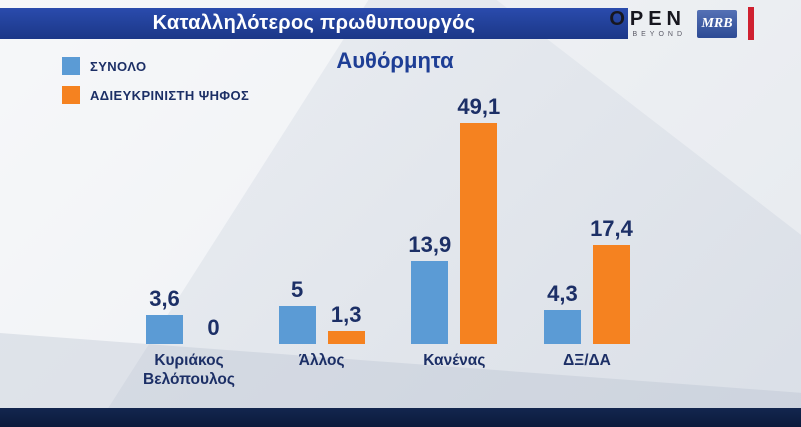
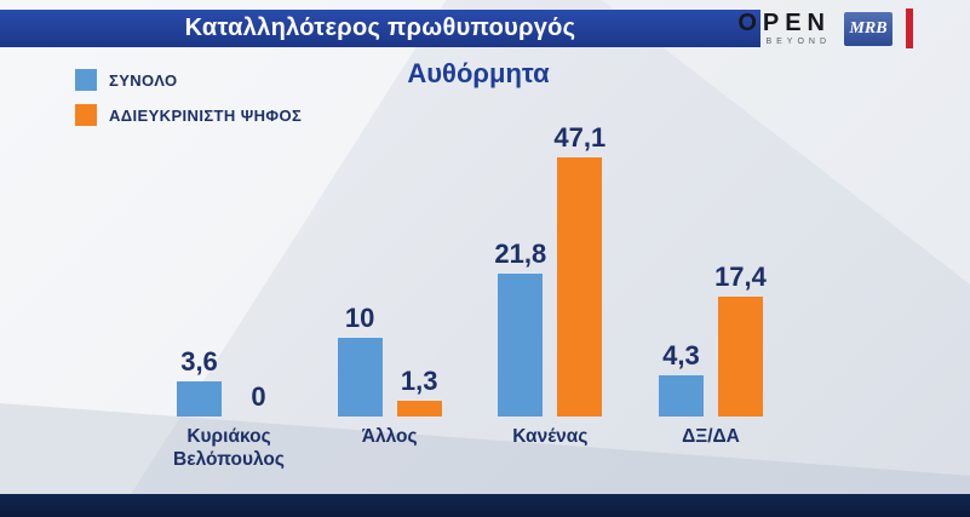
ΣΥΝΟΛΟ/Άλλος: 5 -> 10
ΣΥΝΟΛΟ/Κανένας: 13,9 -> 21,8
ΑΔΙΕΥΚΡΙΝΙΣΤΗ ΨΗΦΟΣ/Κανένας: 49,1 -> 47,1
